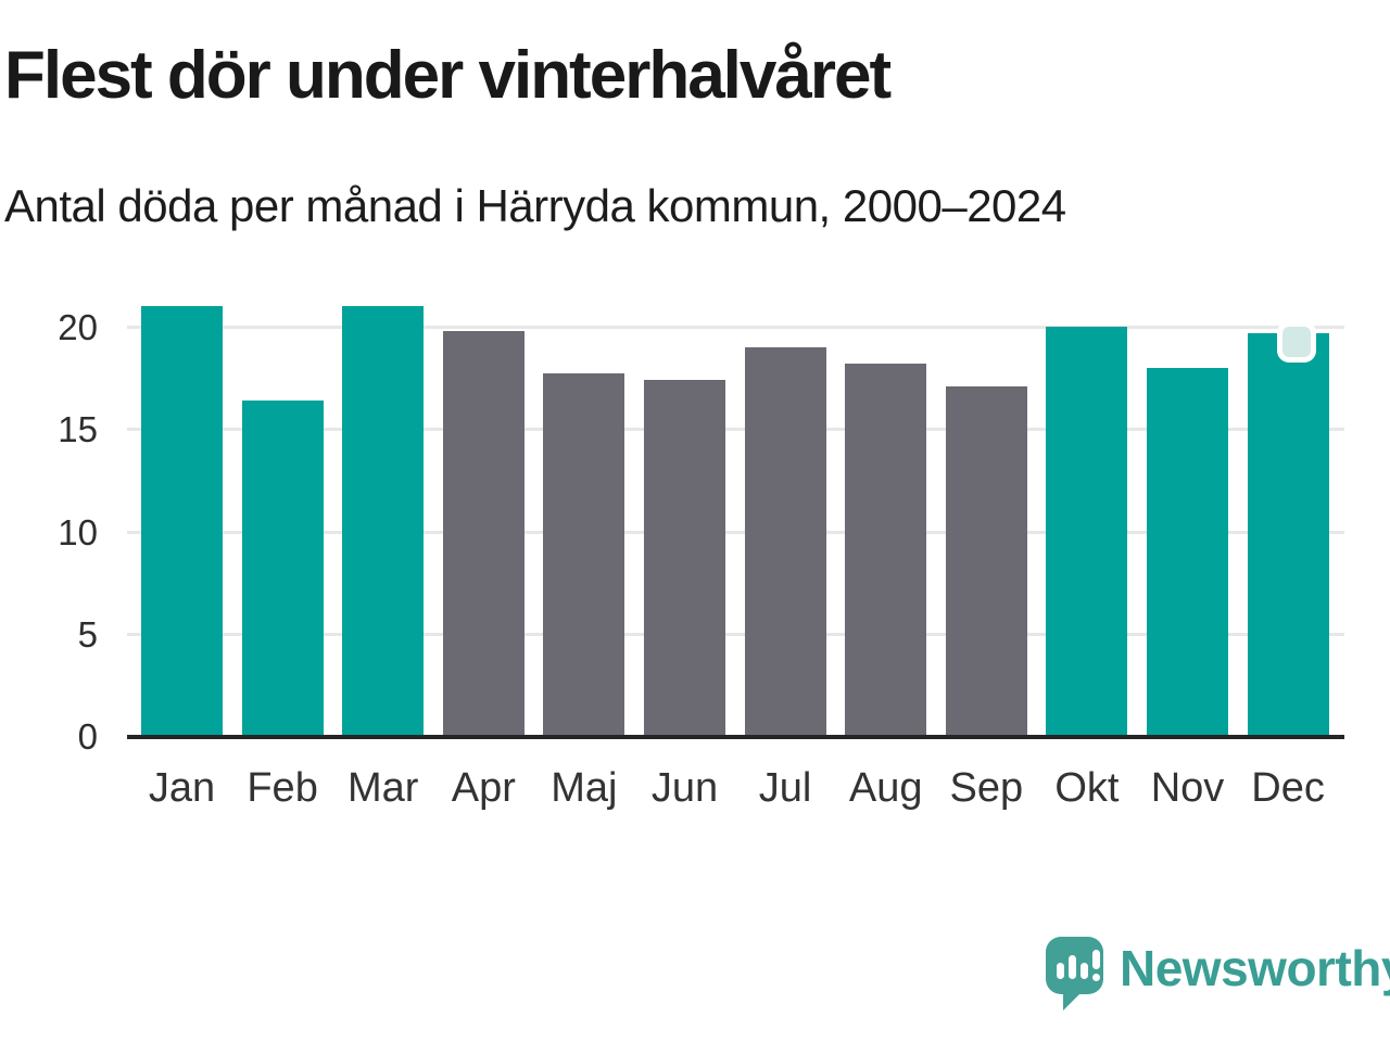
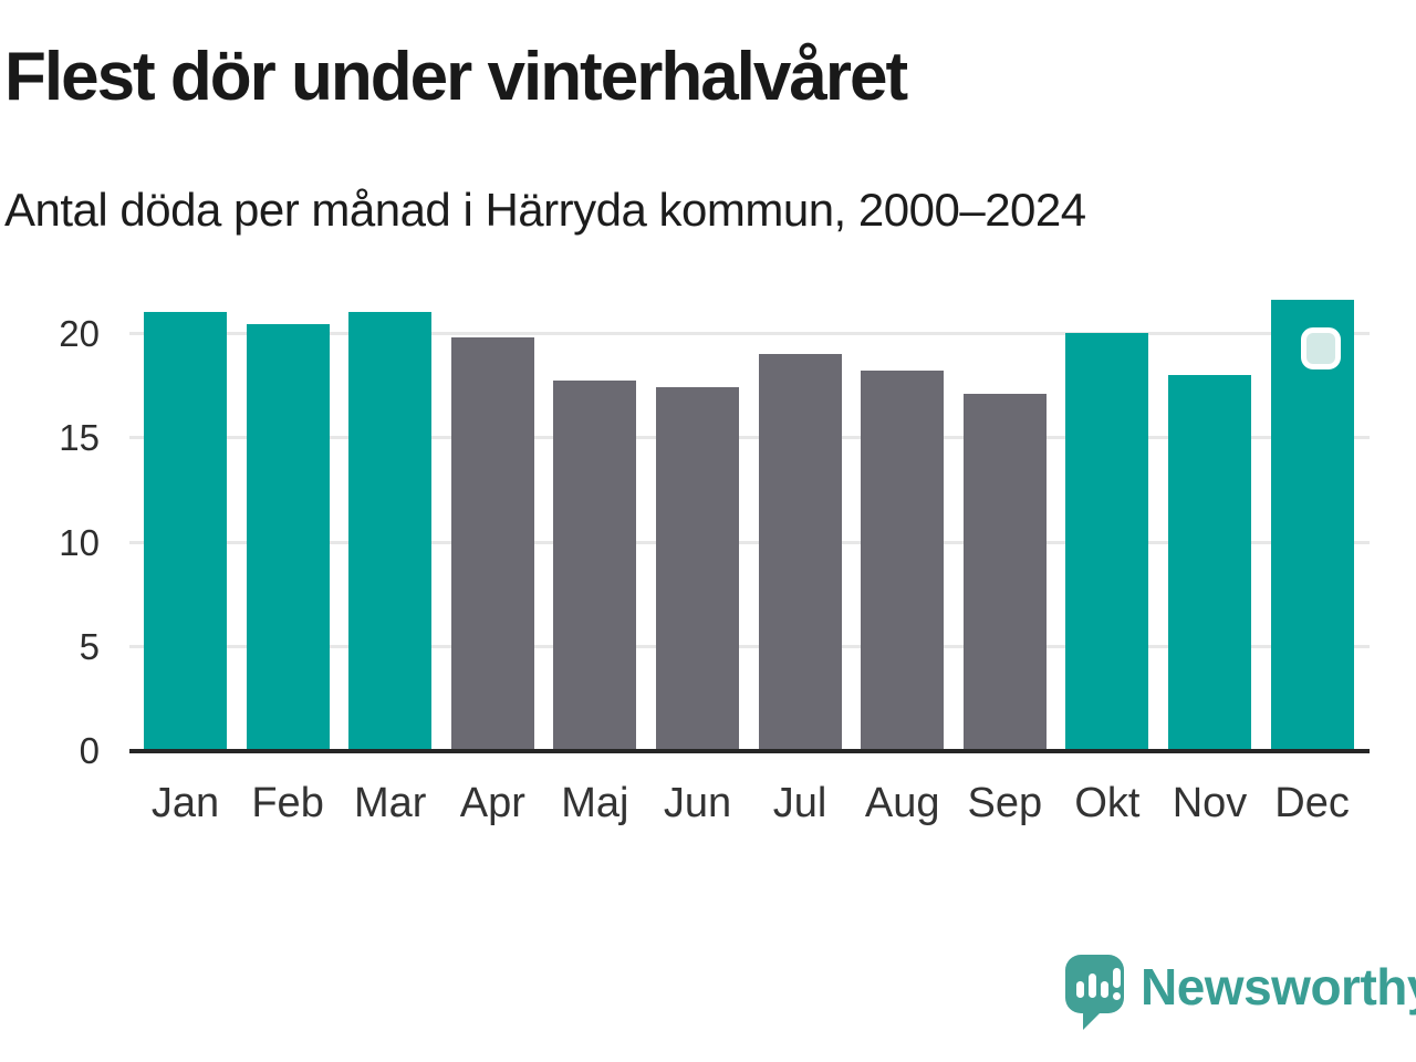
Feb: 16.4 -> 20.4
Dec: 19.7 -> 21.6
